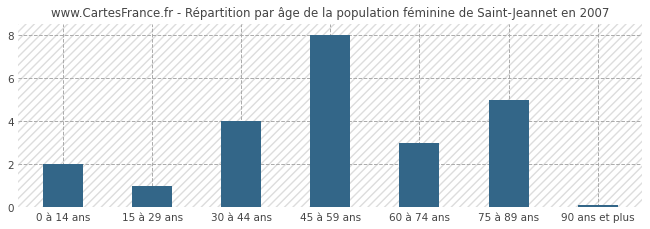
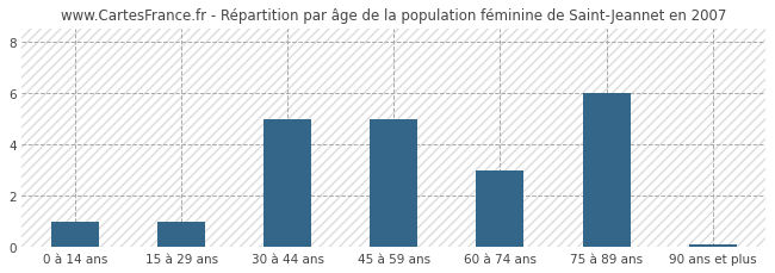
0 à 14 ans: 2.0 -> 1.0
30 à 44 ans: 4.0 -> 5.0
45 à 59 ans: 8.0 -> 5.0
75 à 89 ans: 5.0 -> 6.0
